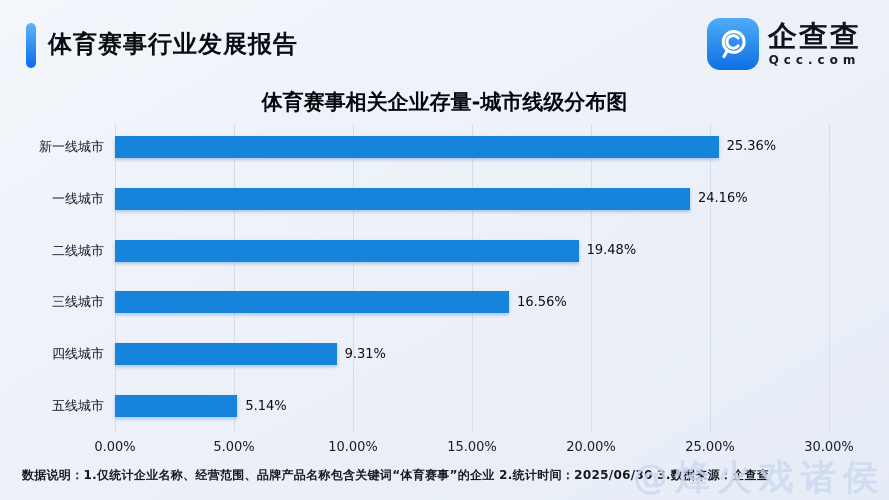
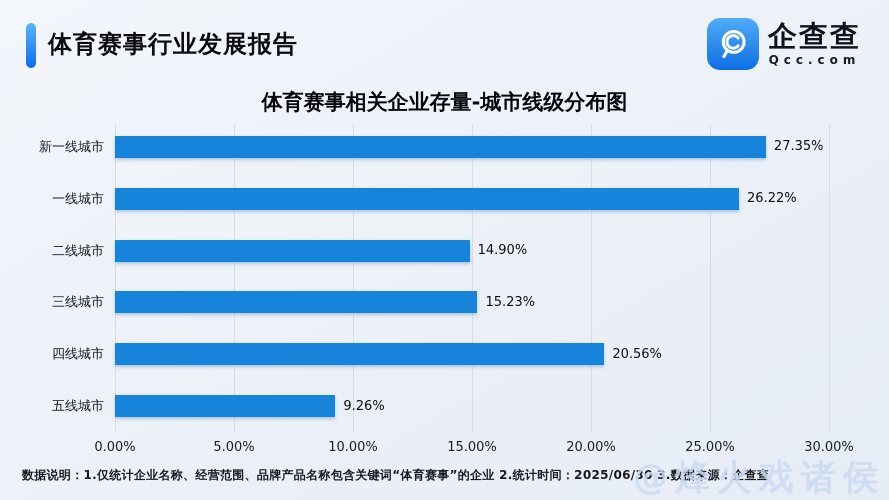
新一线城市: 25.36% -> 27.35%
一线城市: 24.16% -> 26.22%
二线城市: 19.48% -> 14.90%
三线城市: 16.56% -> 15.23%
四线城市: 9.31% -> 20.56%
五线城市: 5.14% -> 9.26%
